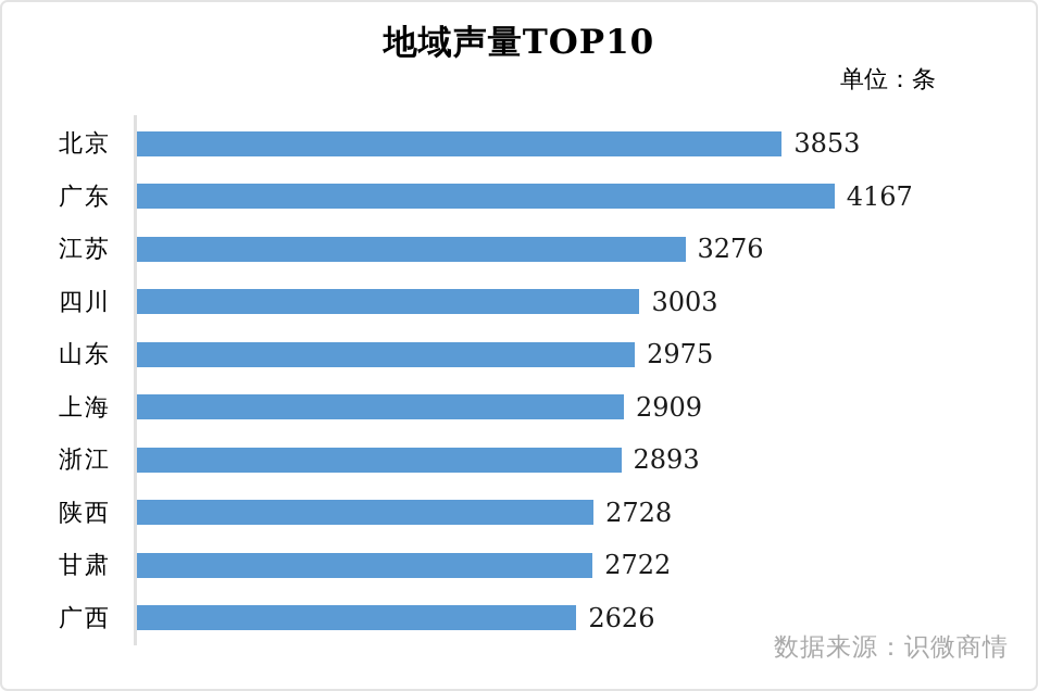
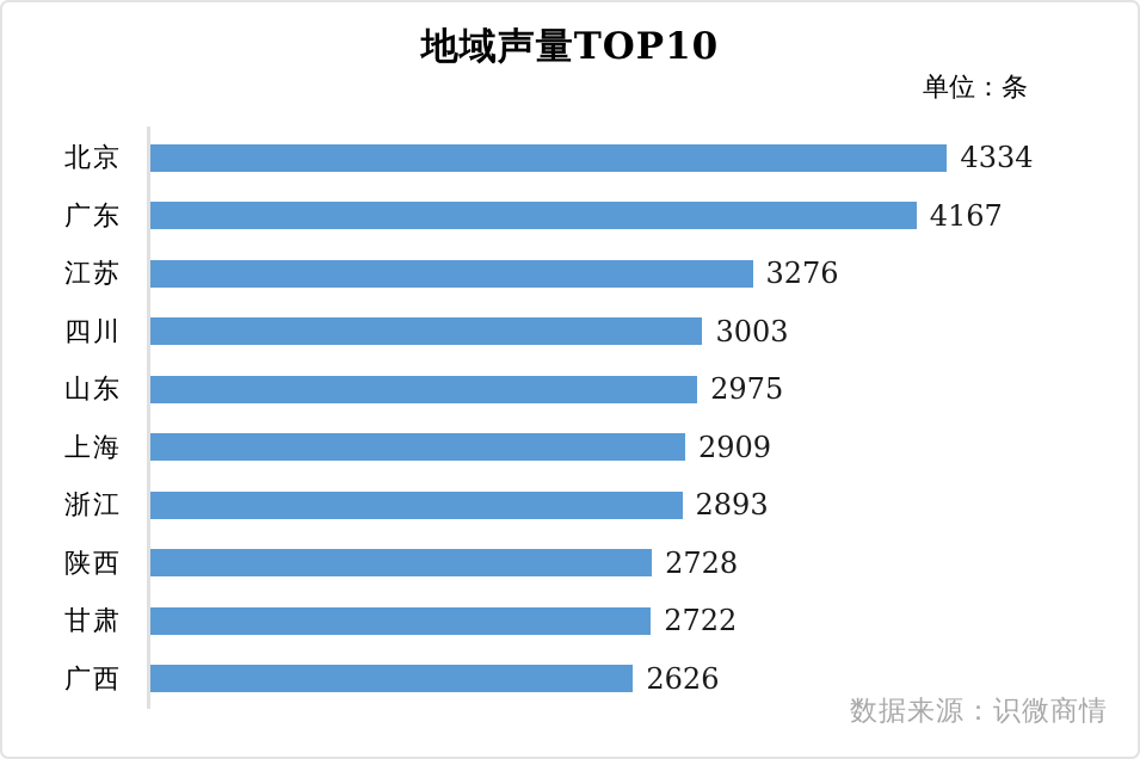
北京: 3853 -> 4334
